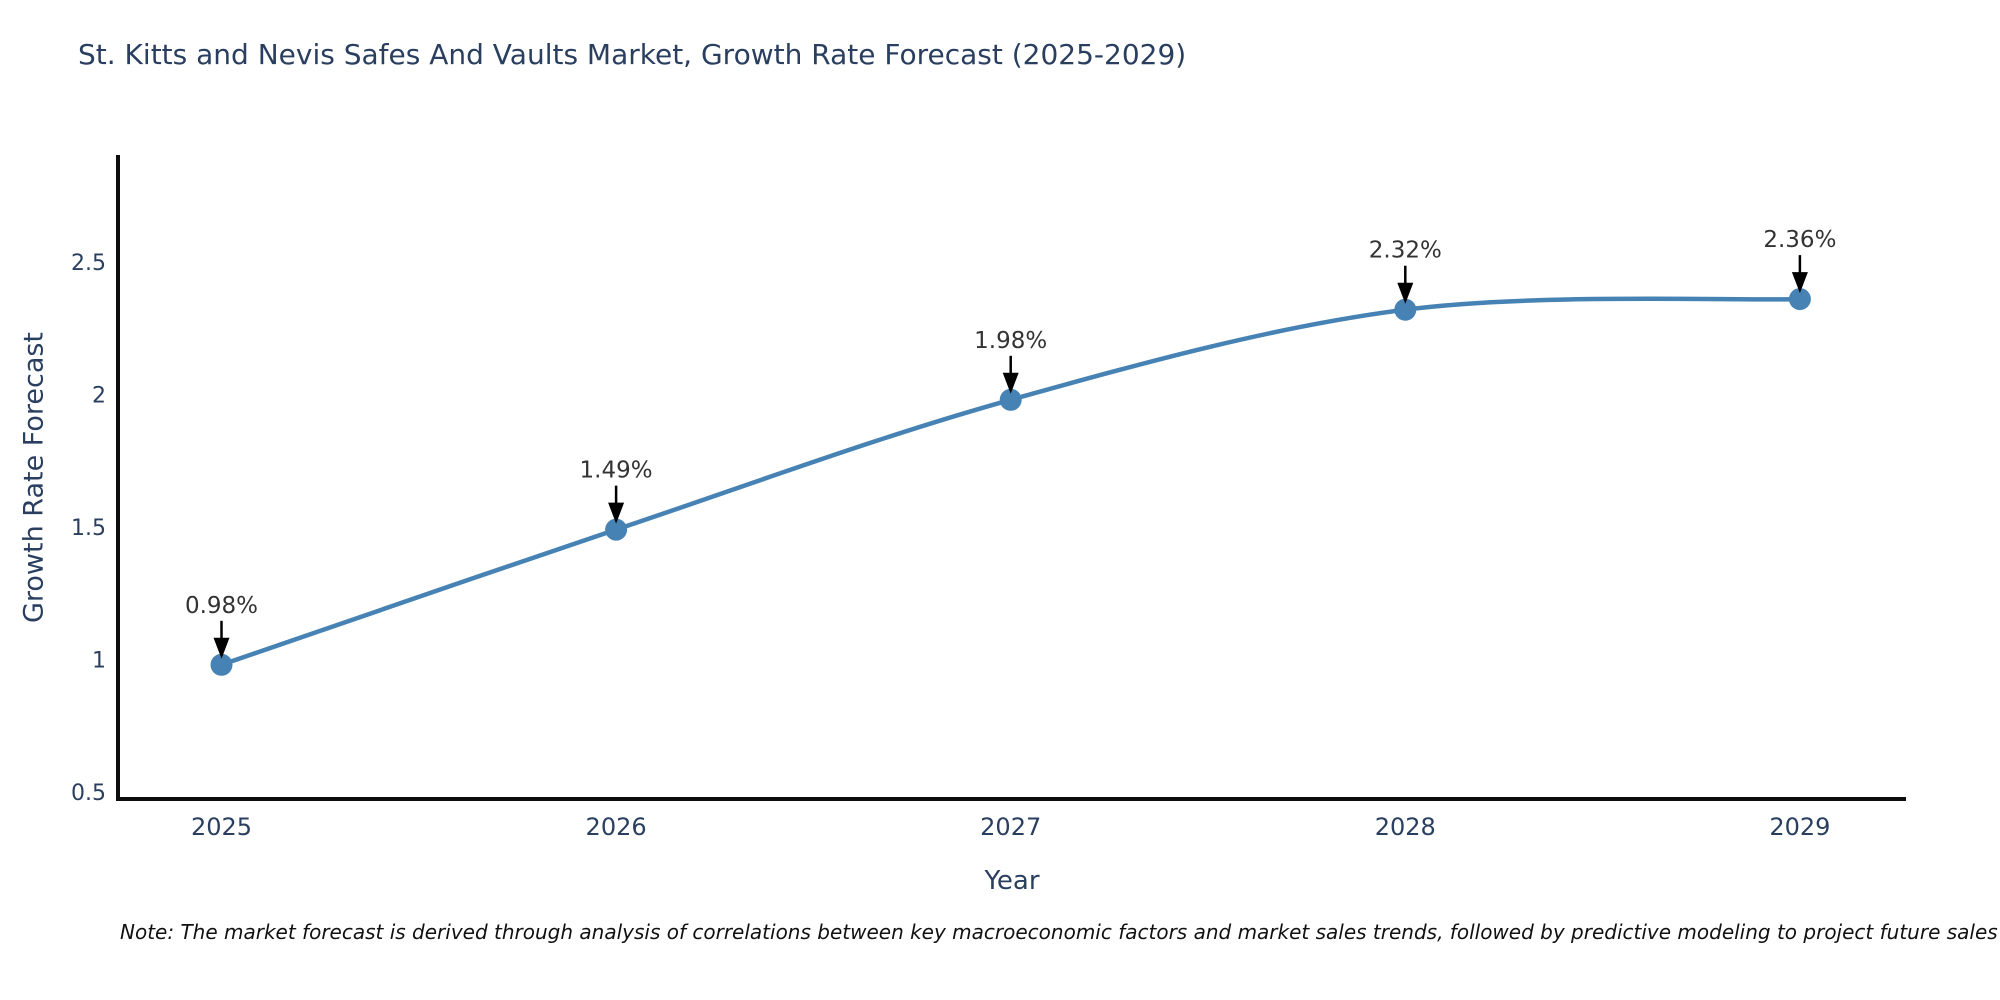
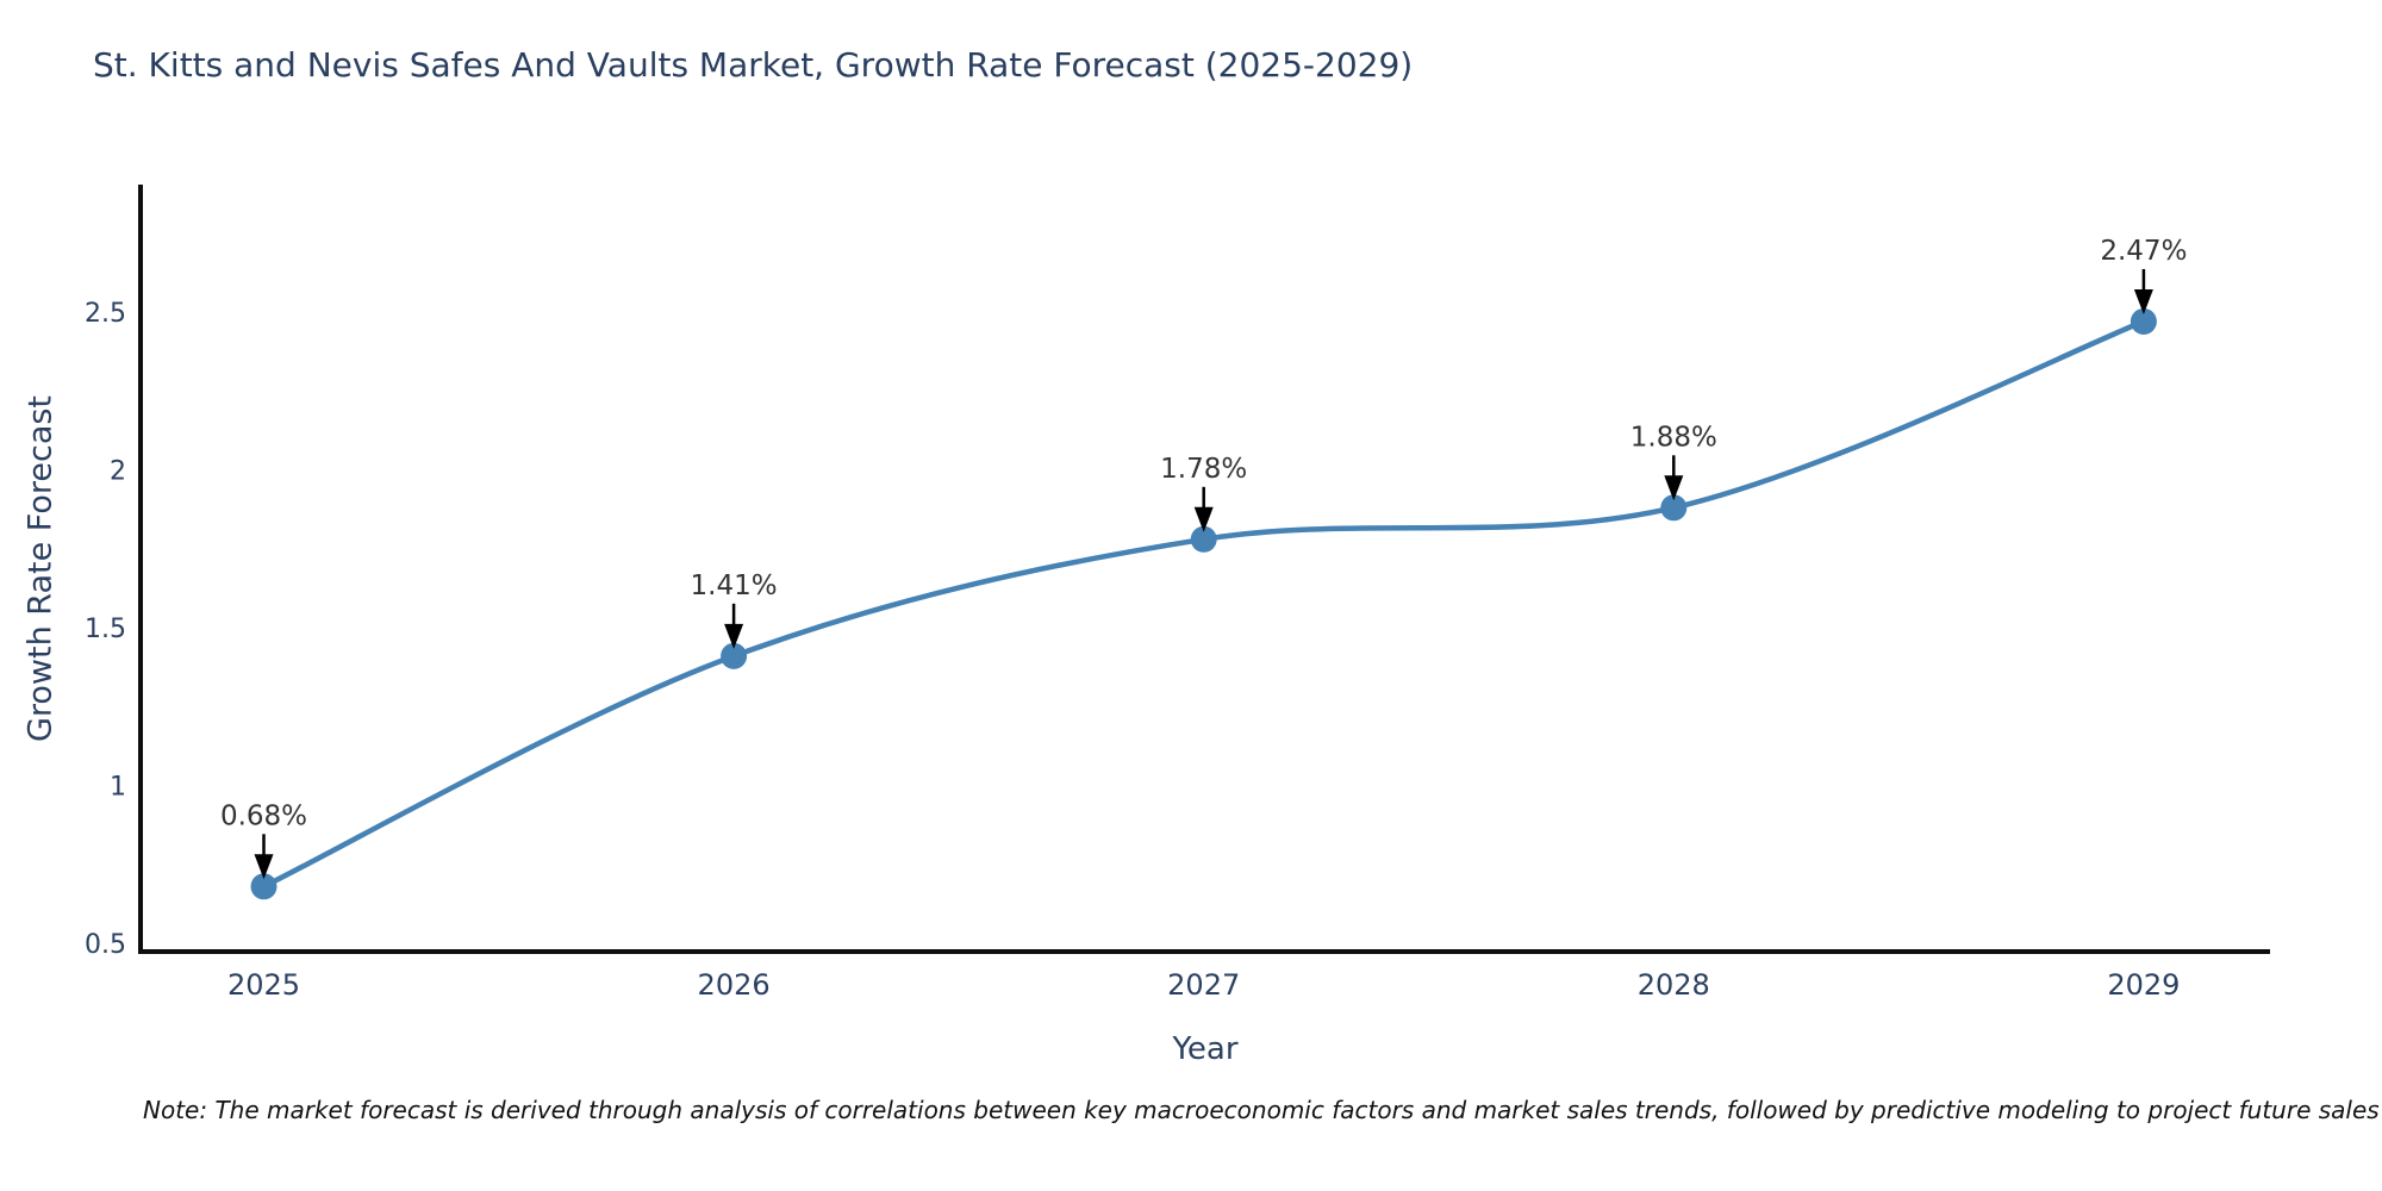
2025: 0.98% -> 0.68%
2026: 1.49% -> 1.41%
2027: 1.98% -> 1.78%
2028: 2.32% -> 1.88%
2029: 2.36% -> 2.47%
